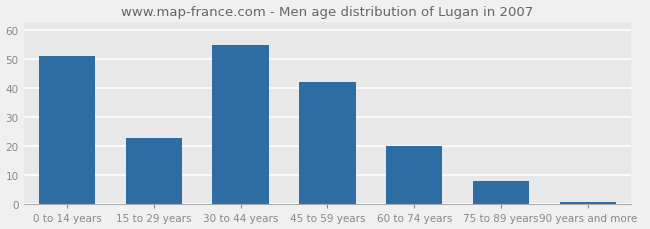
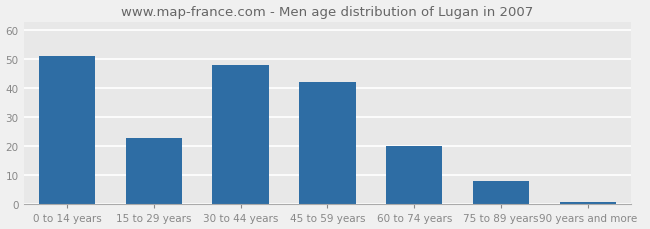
30 to 44 years: 55 -> 48
